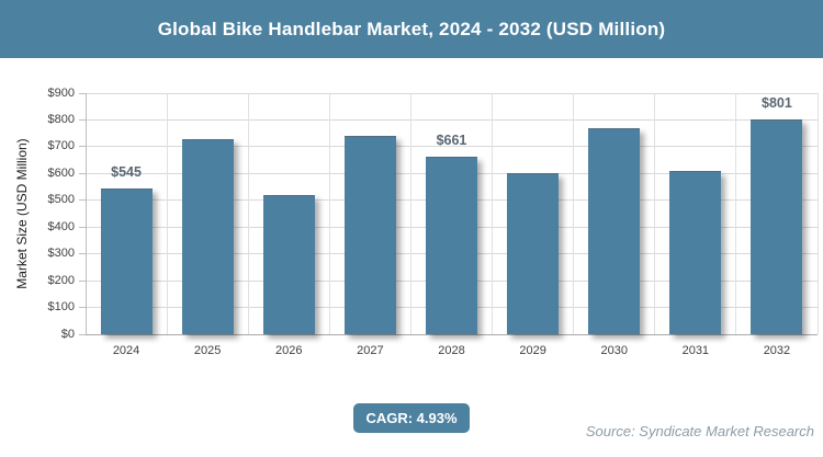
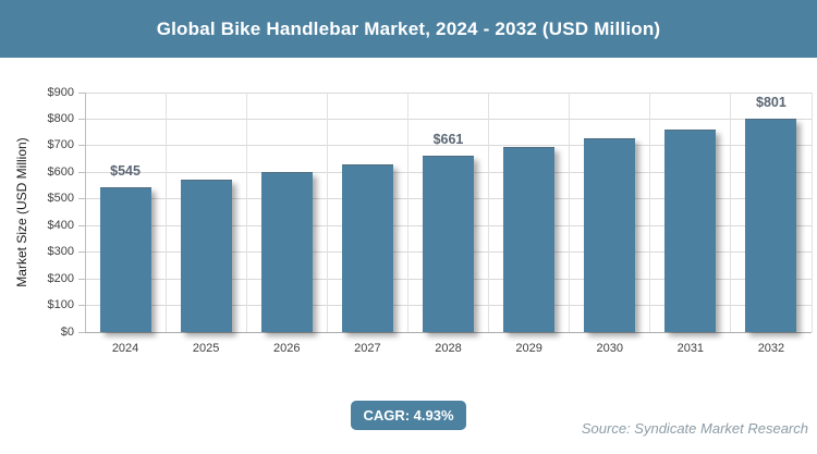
2025: $730 -> $570
2026: $520 -> $600
2027: $740 -> $630
2029: $600 -> $690
2030: $770 -> $730
2031: $610 -> $760
